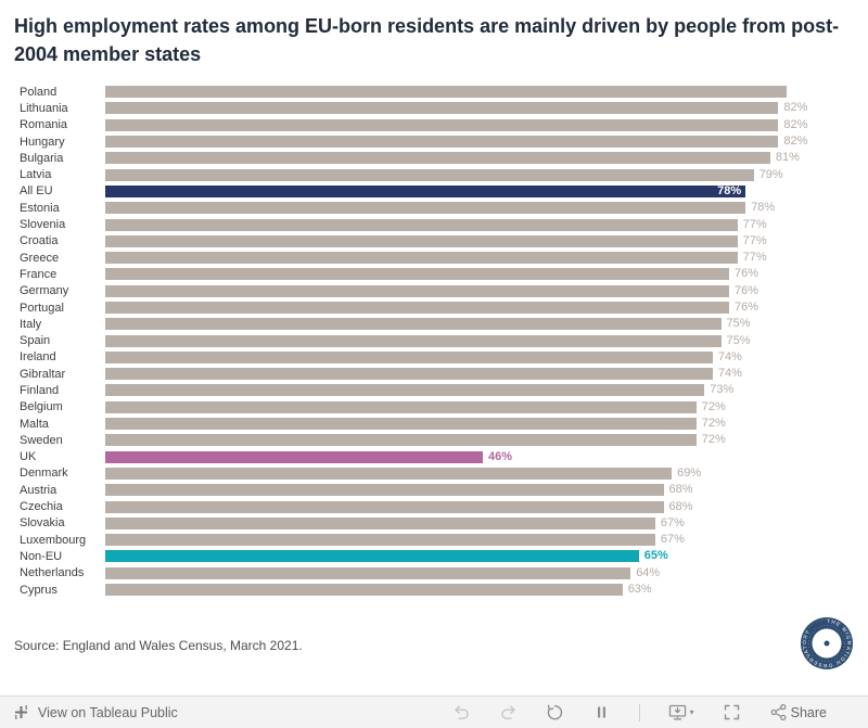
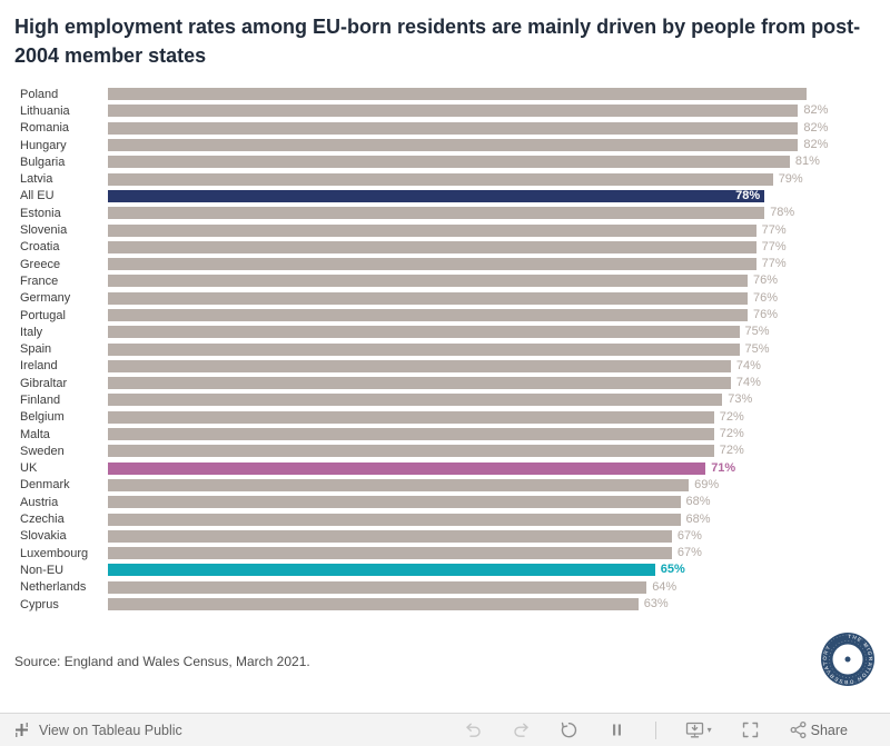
UK: 46% -> 71%
